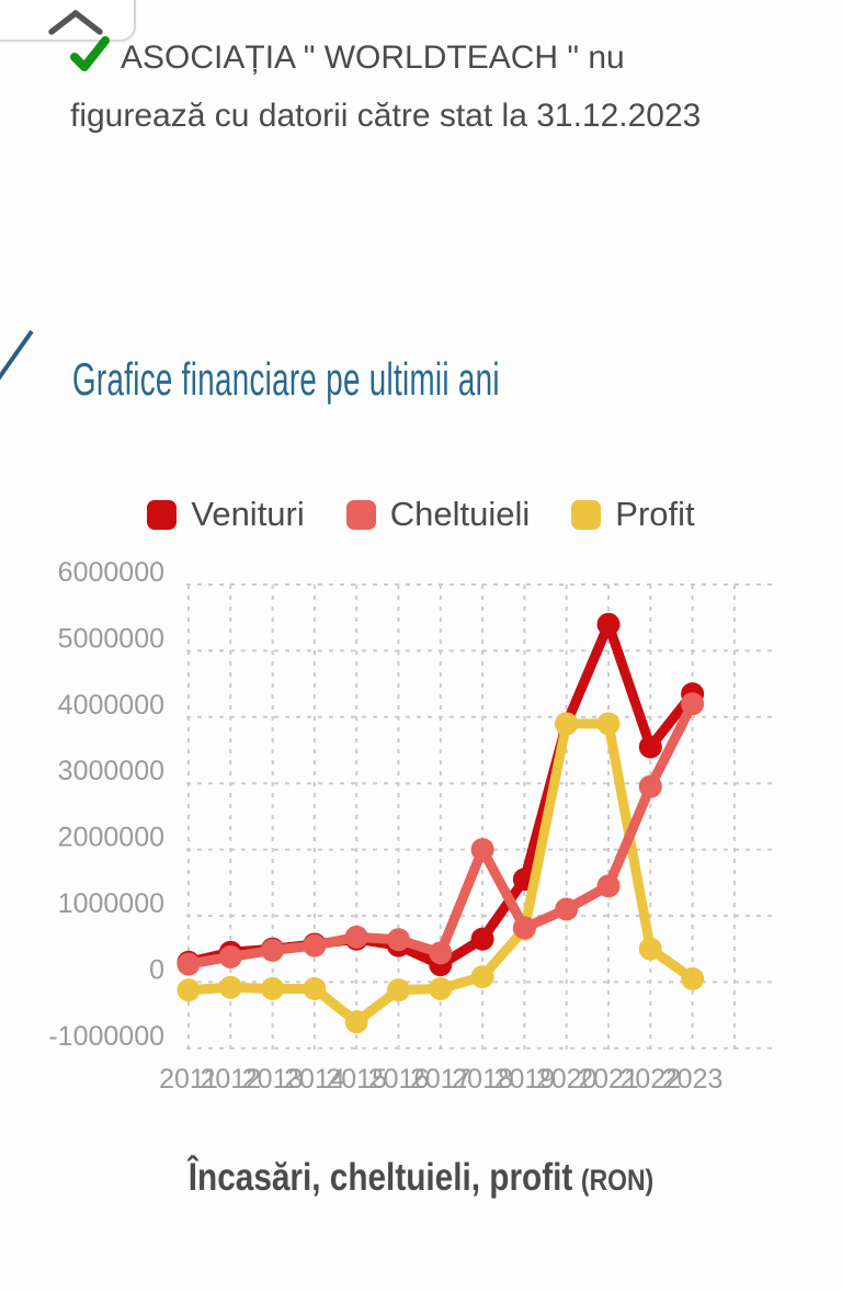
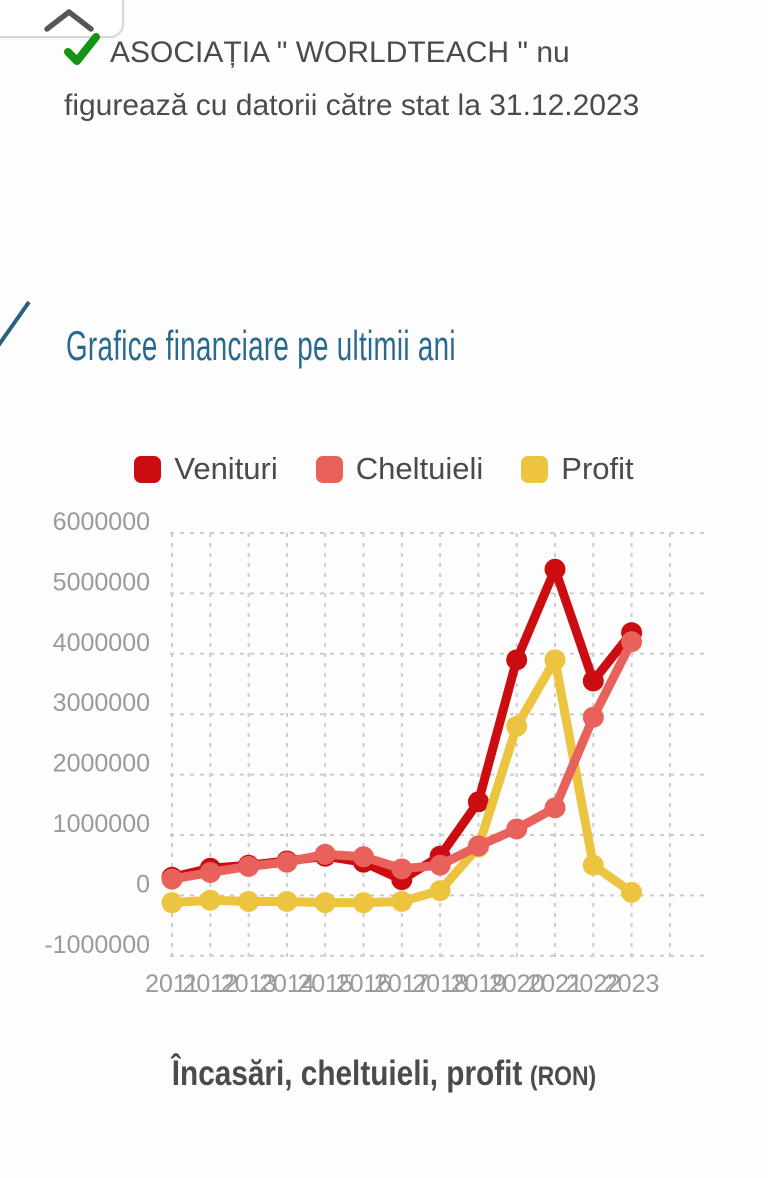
Profit/2015: -600000 -> -100000
Cheltuieli/2018: 2000000 -> 500000
Profit/2020: 3900000 -> 2800000
